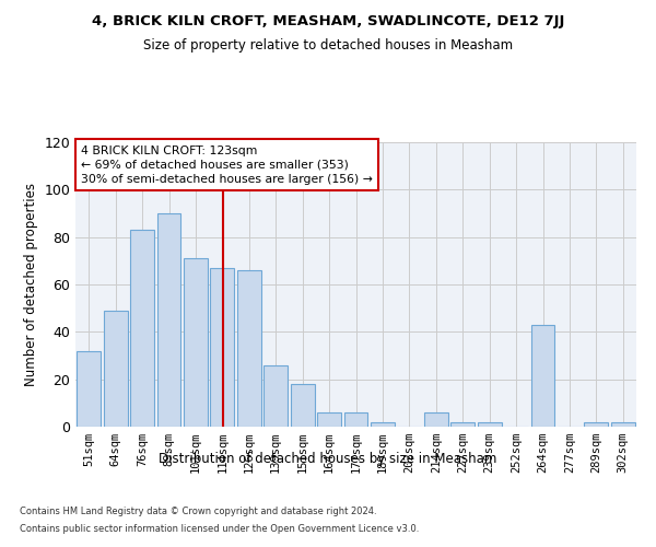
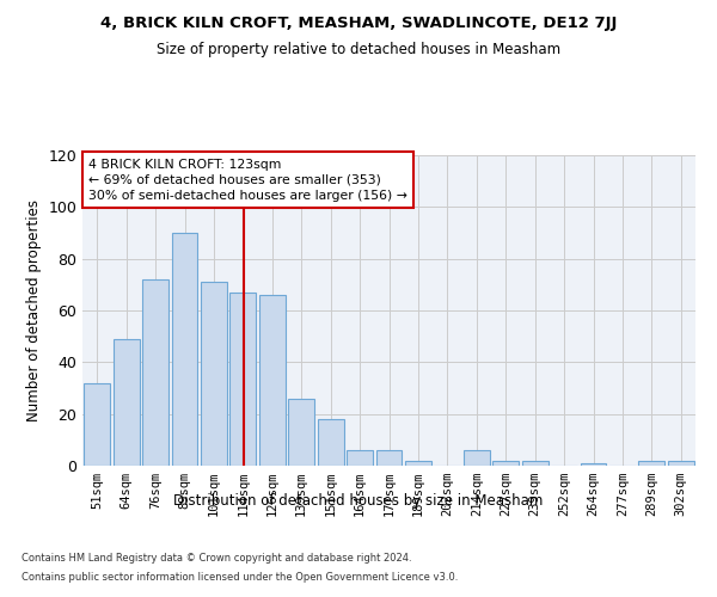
76sqm: 83 -> 72
264sqm: 43 -> 1
